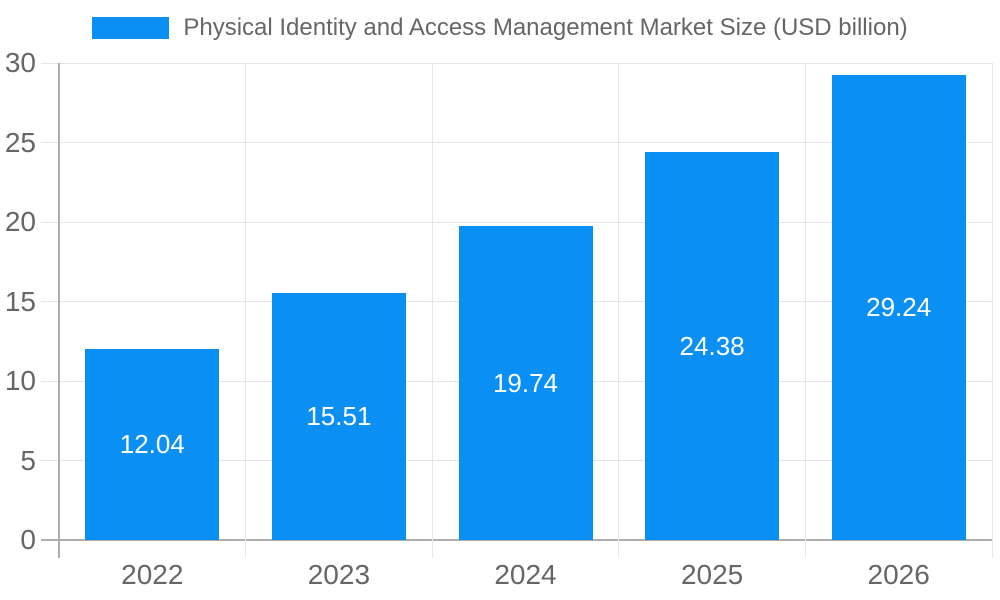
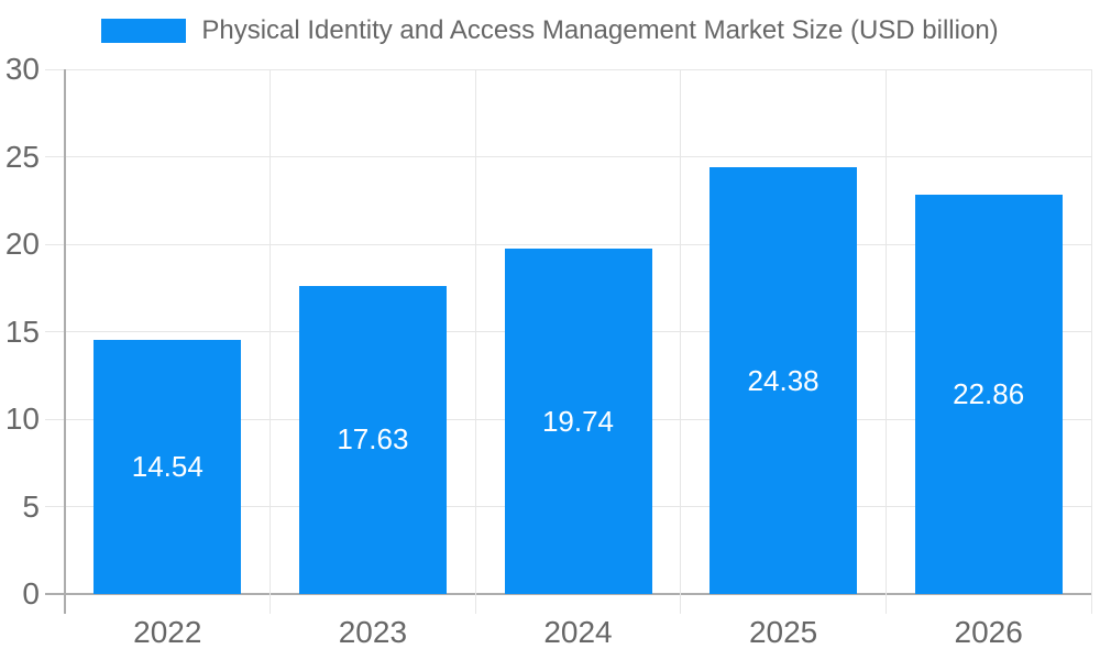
2022: 12.04 -> 14.54
2023: 15.51 -> 17.63
2026: 29.24 -> 22.86
